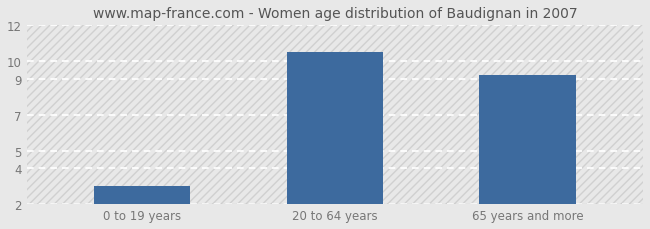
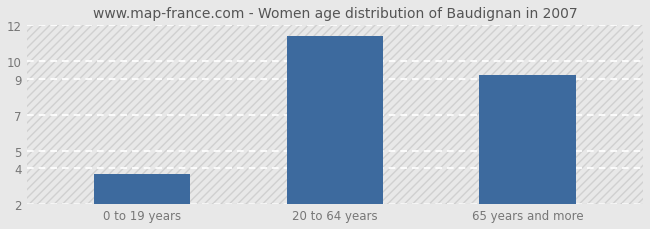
0 to 19 years: 3.0 -> 3.7
20 to 64 years: 10.5 -> 11.4
